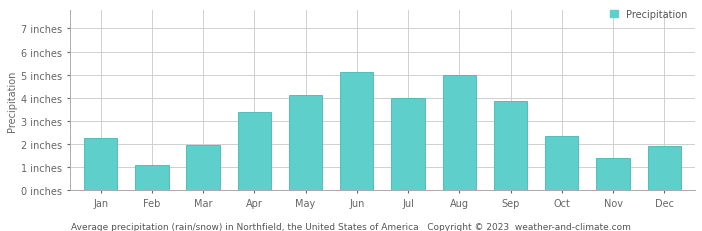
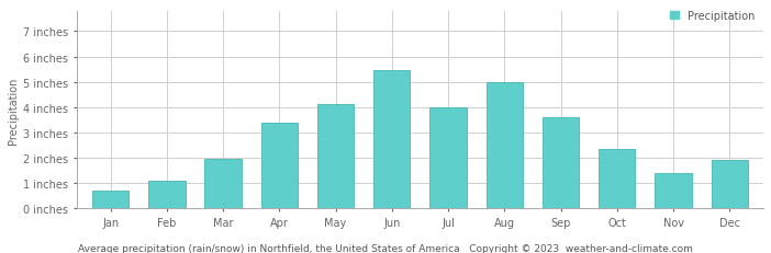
Jan: 2.25 inches -> 0.72 inches
Jun: 5.10 inches -> 5.47 inches
Sep: 3.85 inches -> 3.60 inches
